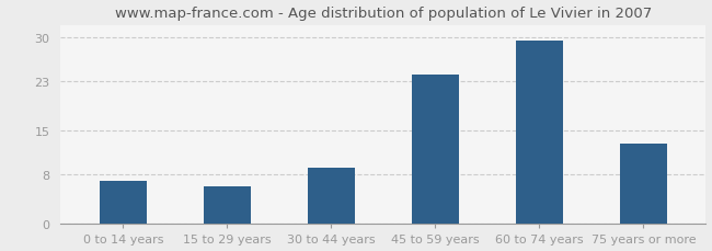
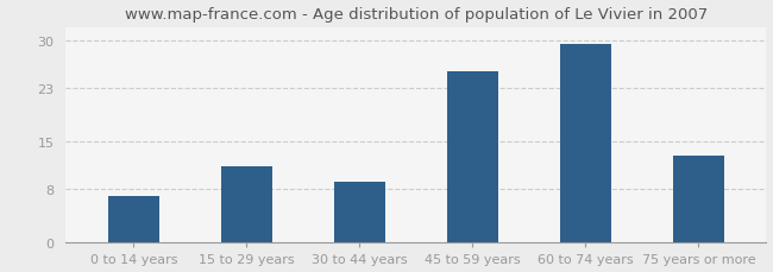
15 to 29 years: 6.0 -> 11.4
45 to 59 years: 24.0 -> 25.4
